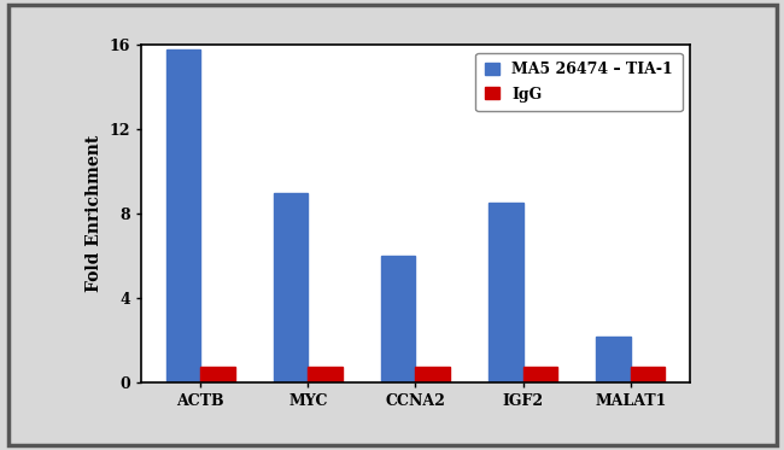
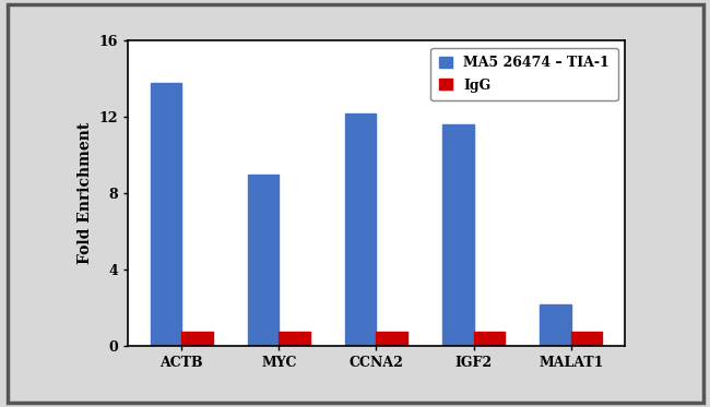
MA5 26474 – TIA-1/ACTB: 15.8 -> 13.8
MA5 26474 – TIA-1/CCNA2: 6.0 -> 12.2
MA5 26474 – TIA-1/IGF2: 8.5 -> 11.6
